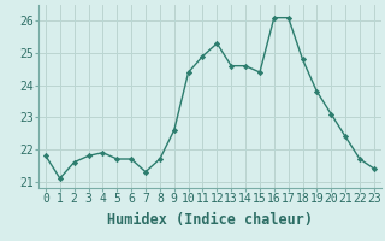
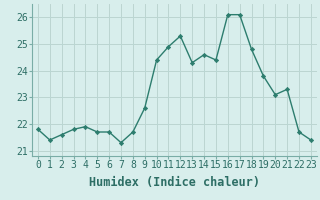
1: 21.1 -> 21.4
13: 24.6 -> 24.3
21: 22.4 -> 23.3
